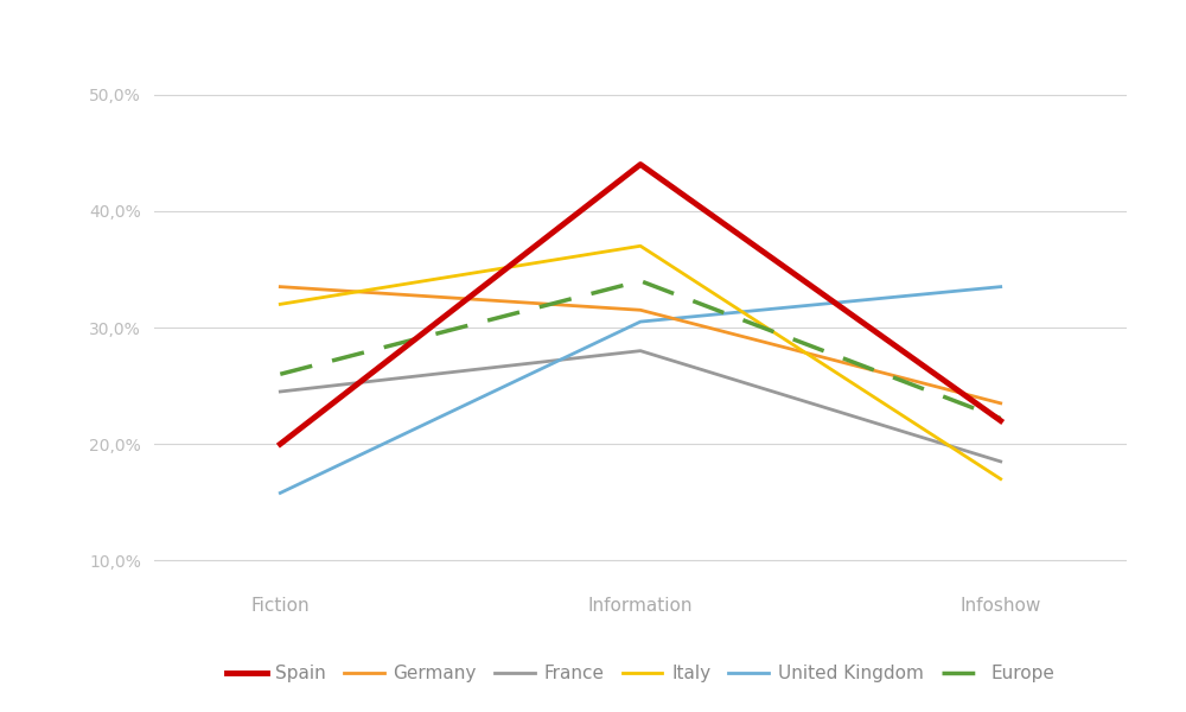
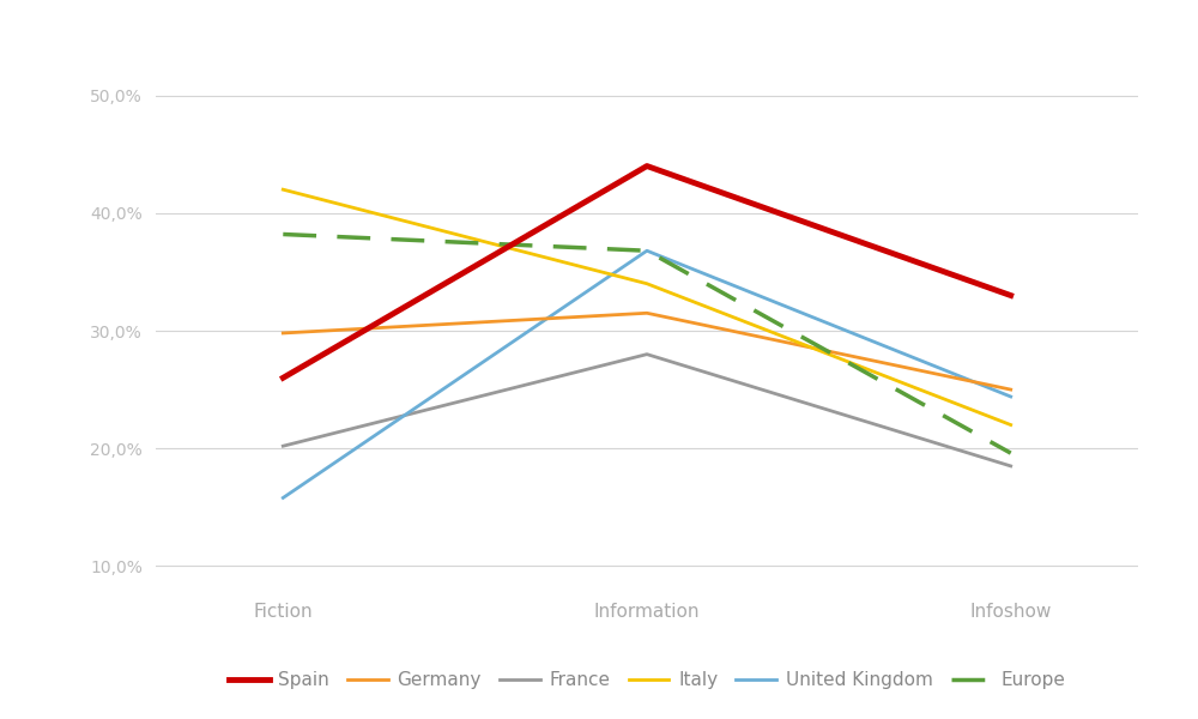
Spain/Fiction: 20% -> 26%
Germany/Fiction: 33,5% -> 29,8%
France/Fiction: 24,5% -> 20,2%
Italy/Fiction: 32% -> 42%
Europe/Fiction: 26,0% -> 38,2%
Italy/Information: 37% -> 34%
United Kingdom/Information: 30,5% -> 36,8%
Europe/Information: 34,0% -> 36,8%
Spain/Infoshow: 22% -> 33%
Germany/Infoshow: 23,5% -> 25,0%
Italy/Infoshow: 17% -> 22%
United Kingdom/Infoshow: 33,5% -> 24,4%
Europe/Infoshow: 22,2% -> 19,6%
